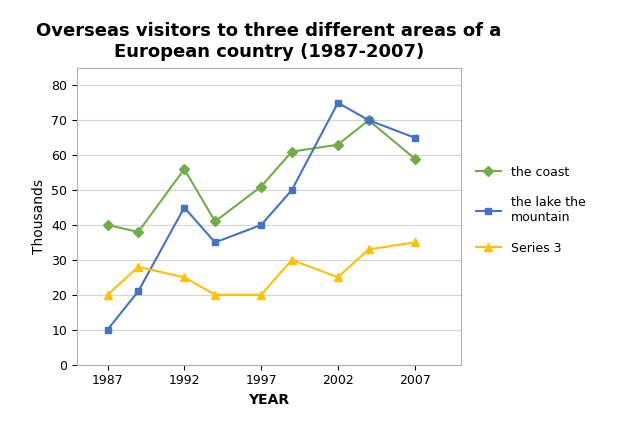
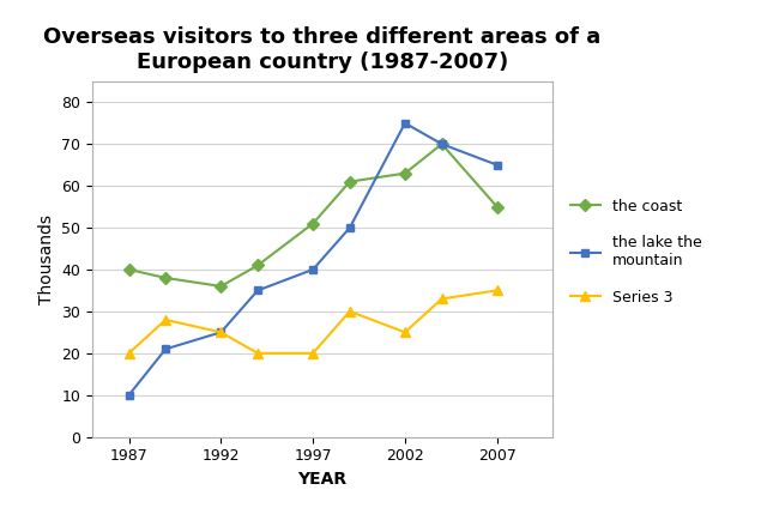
the coast/1992: 56 -> 36
the lake the mountain/1992: 45 -> 25
the coast/2007: 59 -> 55
